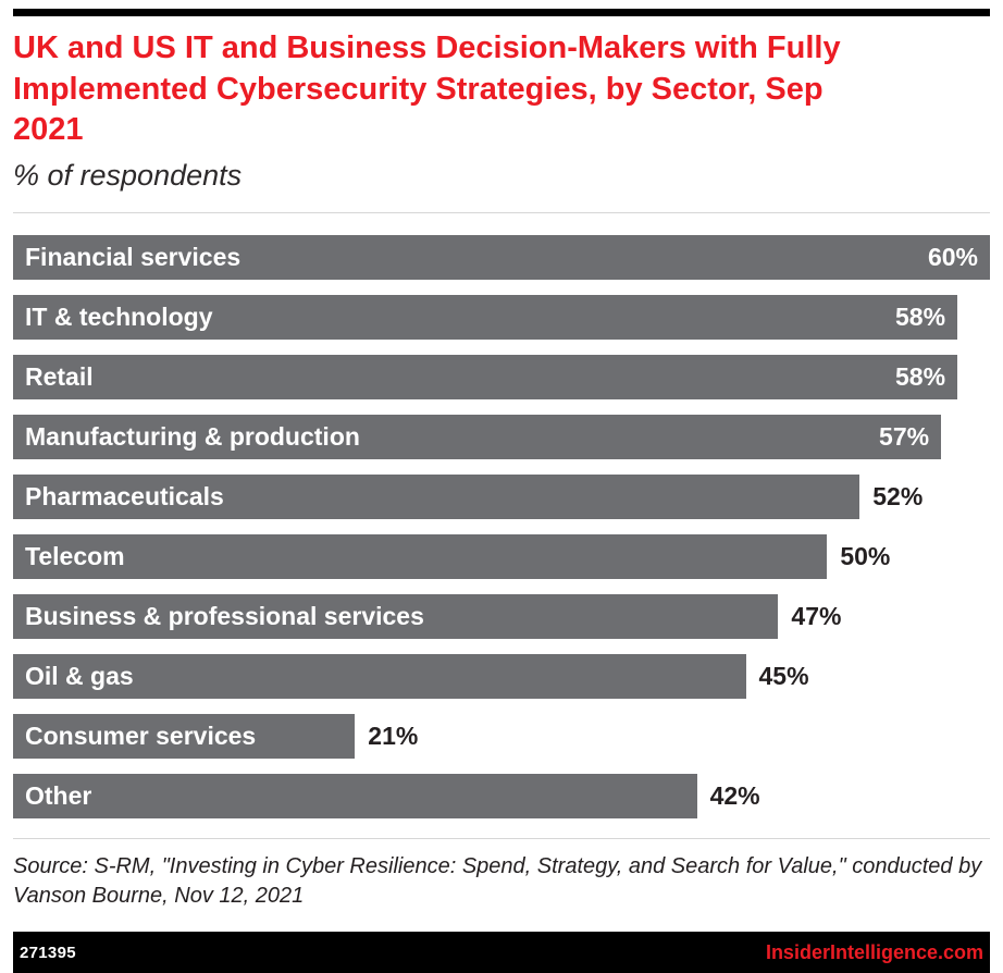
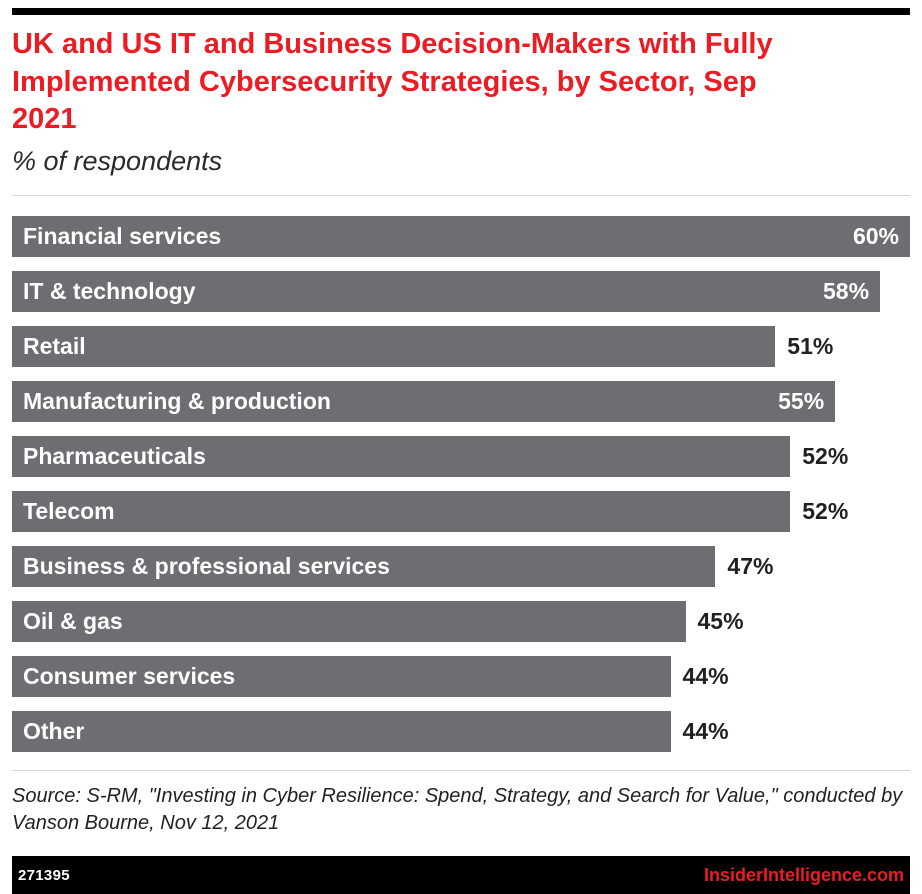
Retail: 58% -> 51%
Manufacturing & production: 57% -> 55%
Telecom: 50% -> 52%
Consumer services: 21% -> 44%
Other: 42% -> 44%
